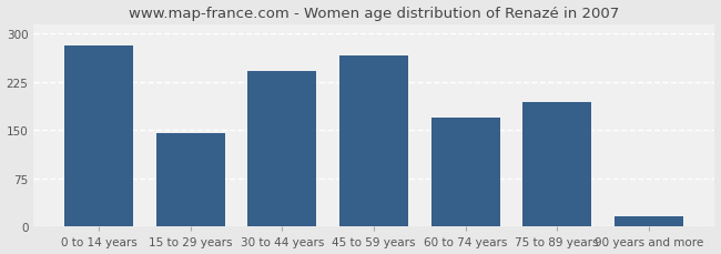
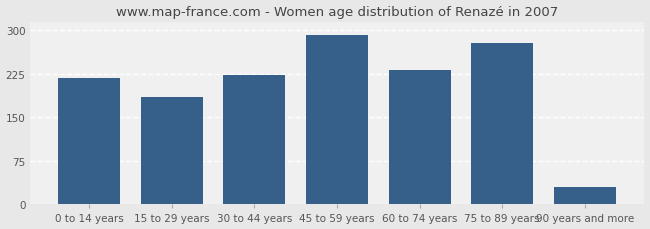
0 to 14 years: 282 -> 218
15 to 29 years: 146 -> 185
30 to 44 years: 242 -> 223
45 to 59 years: 266 -> 292
60 to 74 years: 170 -> 232
75 to 89 years: 194 -> 278
90 years and more: 16 -> 30
